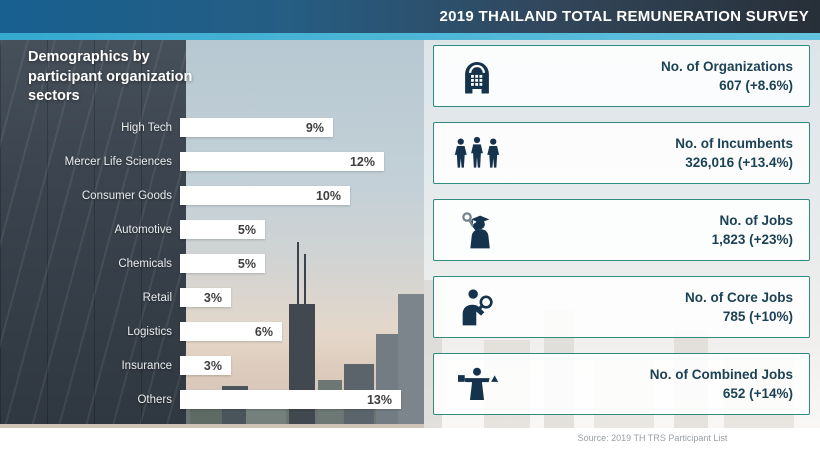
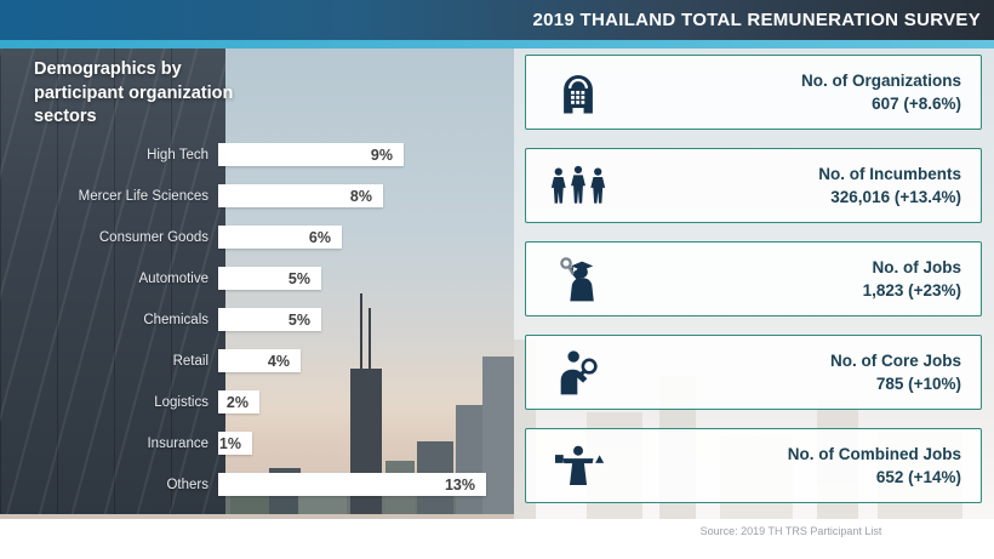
Mercer Life Sciences: 12% -> 8%
Consumer Goods: 10% -> 6%
Retail: 3% -> 4%
Logistics: 6% -> 2%
Insurance: 3% -> 1%
